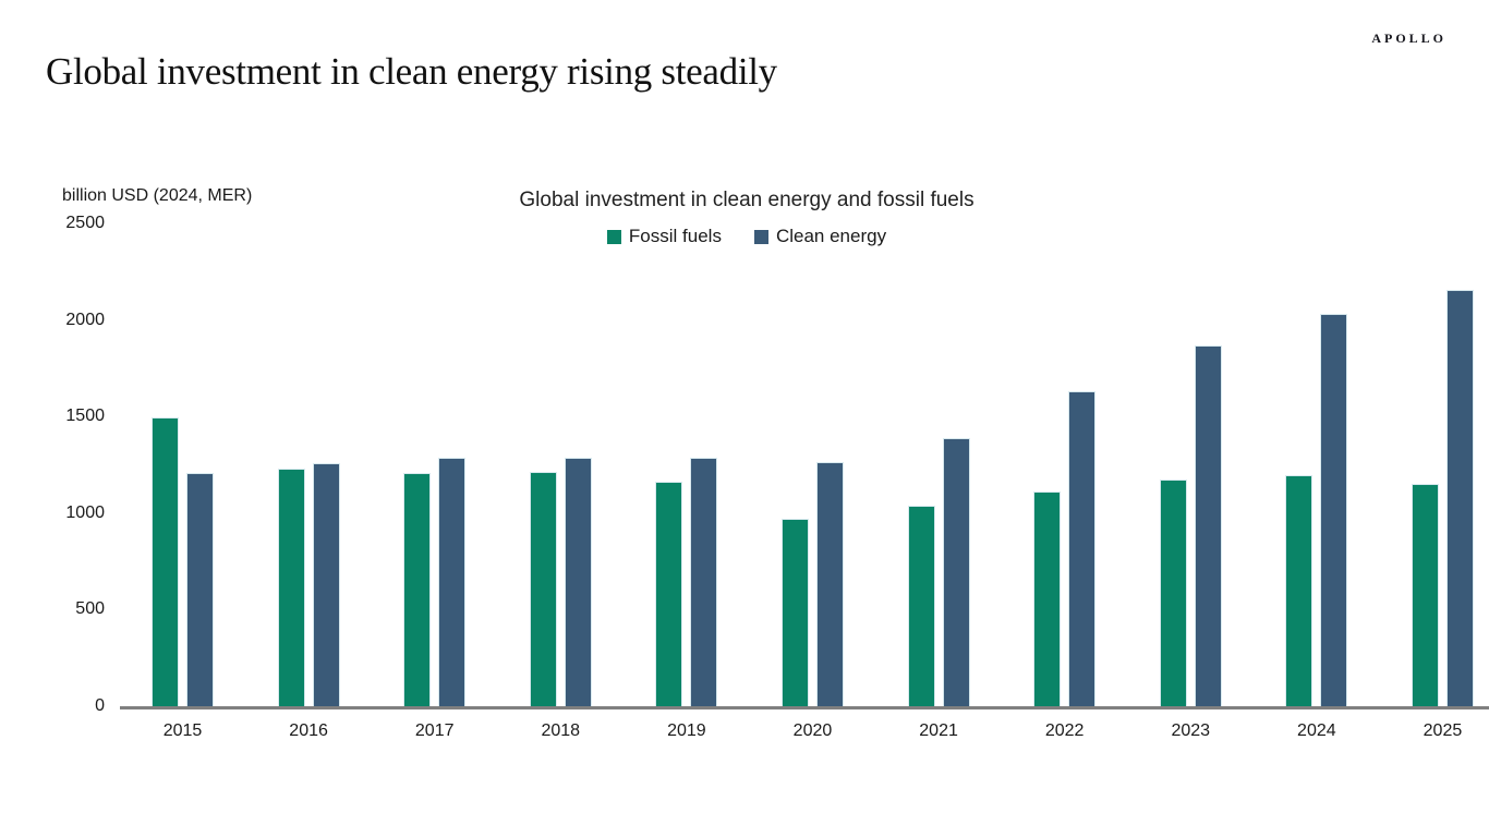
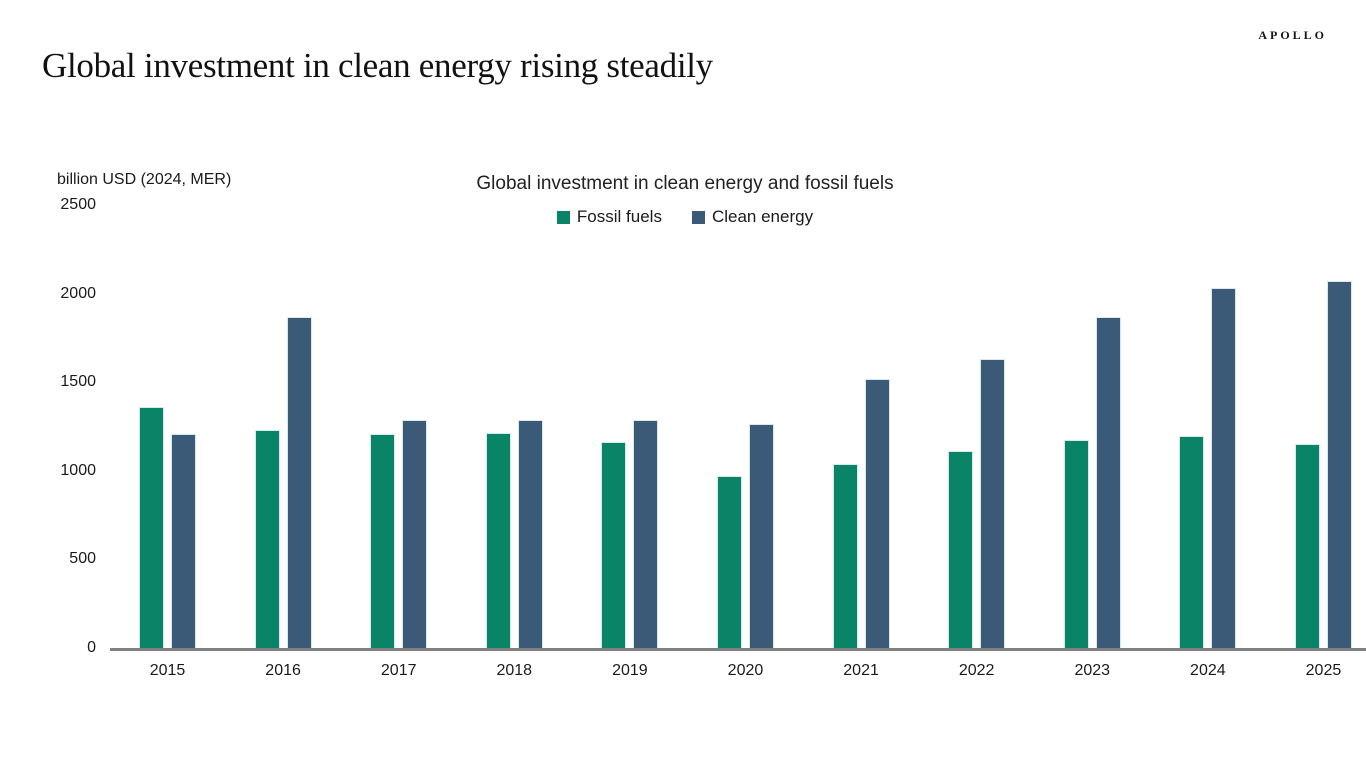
Fossil fuels/2015: 1500 -> 1360
Clean energy/2016: 1260 -> 1870
Clean energy/2021: 1390 -> 1520
Clean energy/2025: 2160 -> 2070
